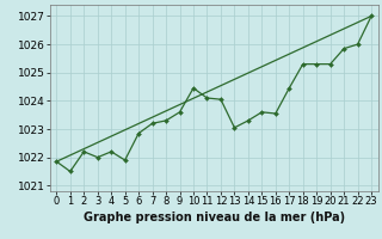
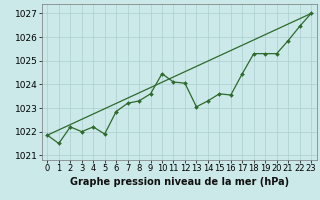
22: 1026.00 -> 1026.45
